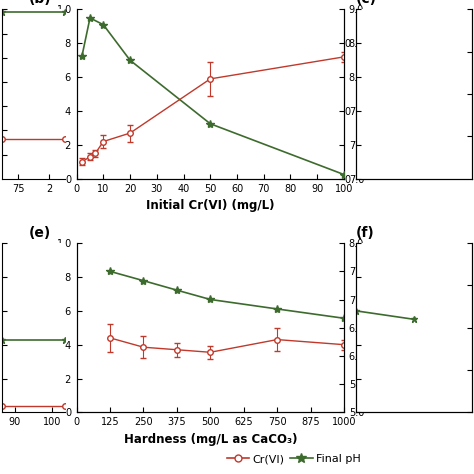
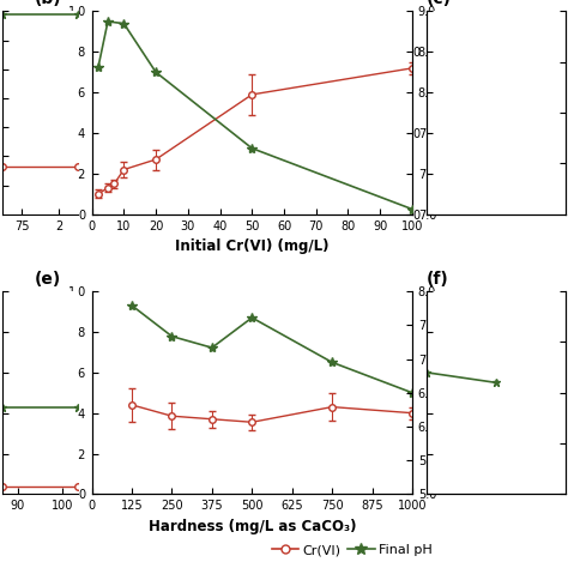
Final pH/10: 8.82 -> 8.88
Final pH/125: 0.83 -> 0.93
Final pH/500: 0.67 -> 0.87
Final pH/750: 0.61 -> 0.65
Final pH/1000: 0.56 -> 0.50
